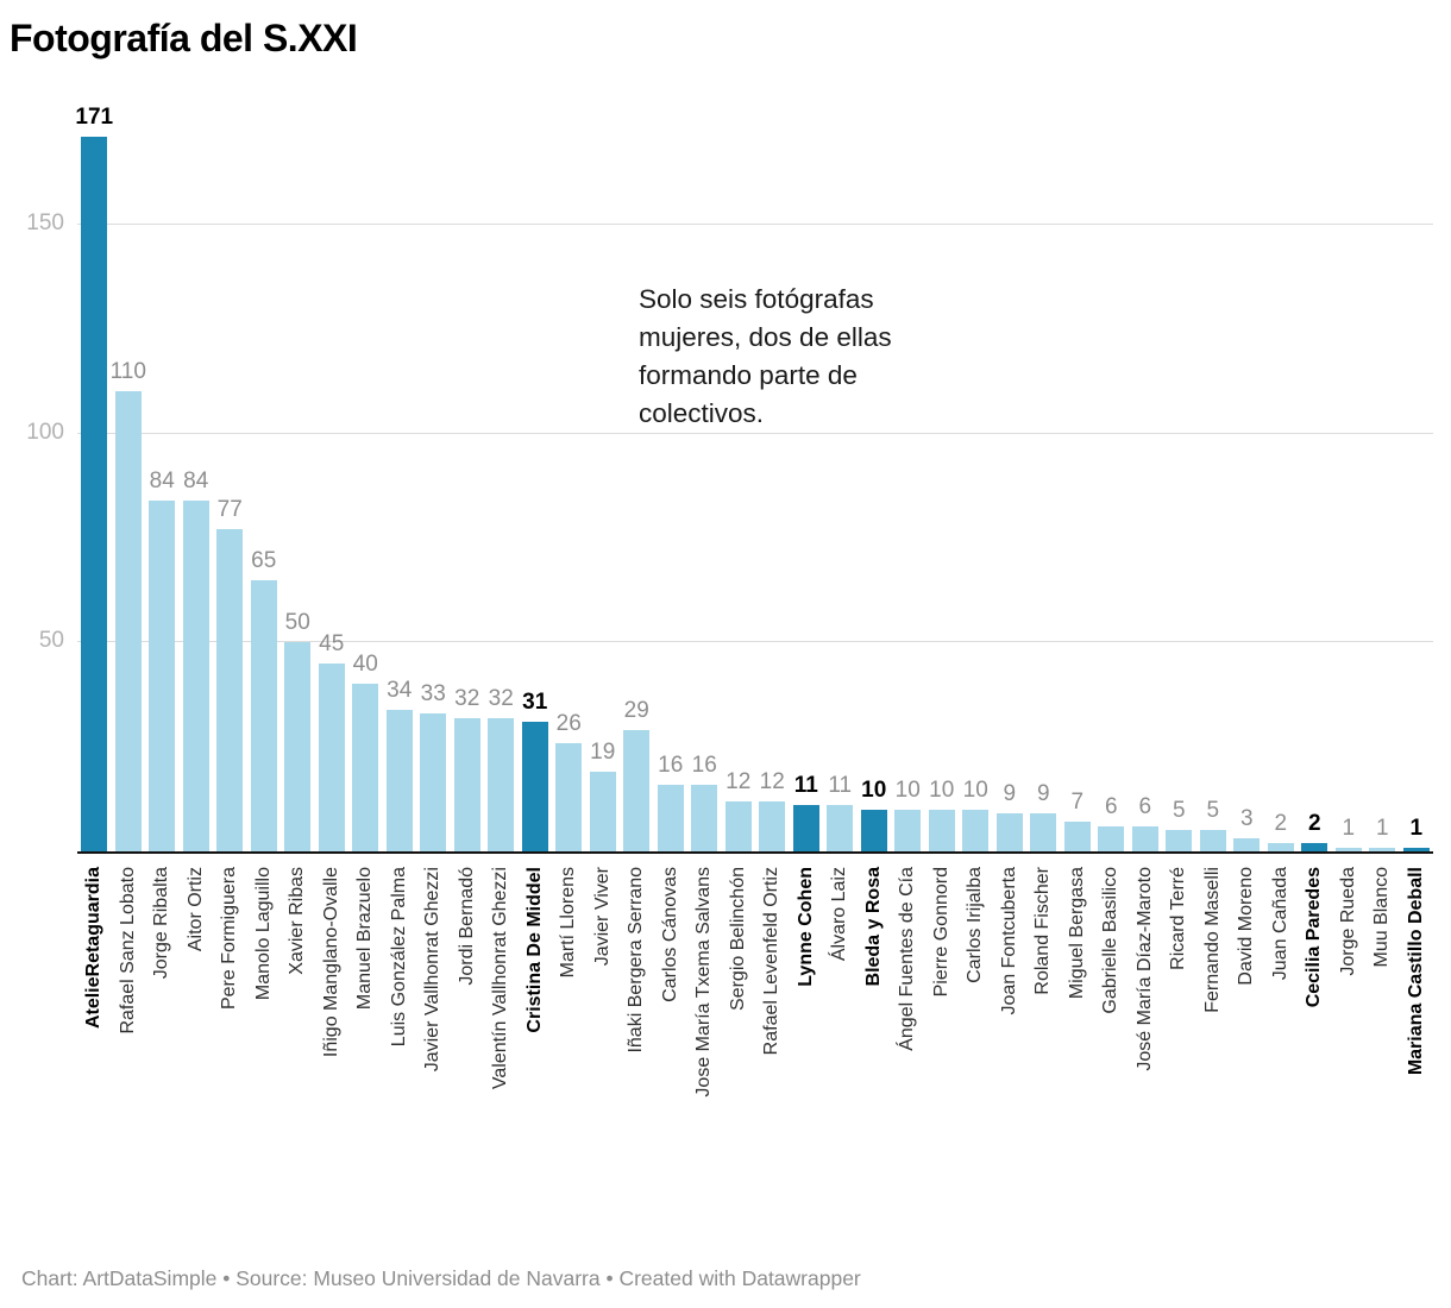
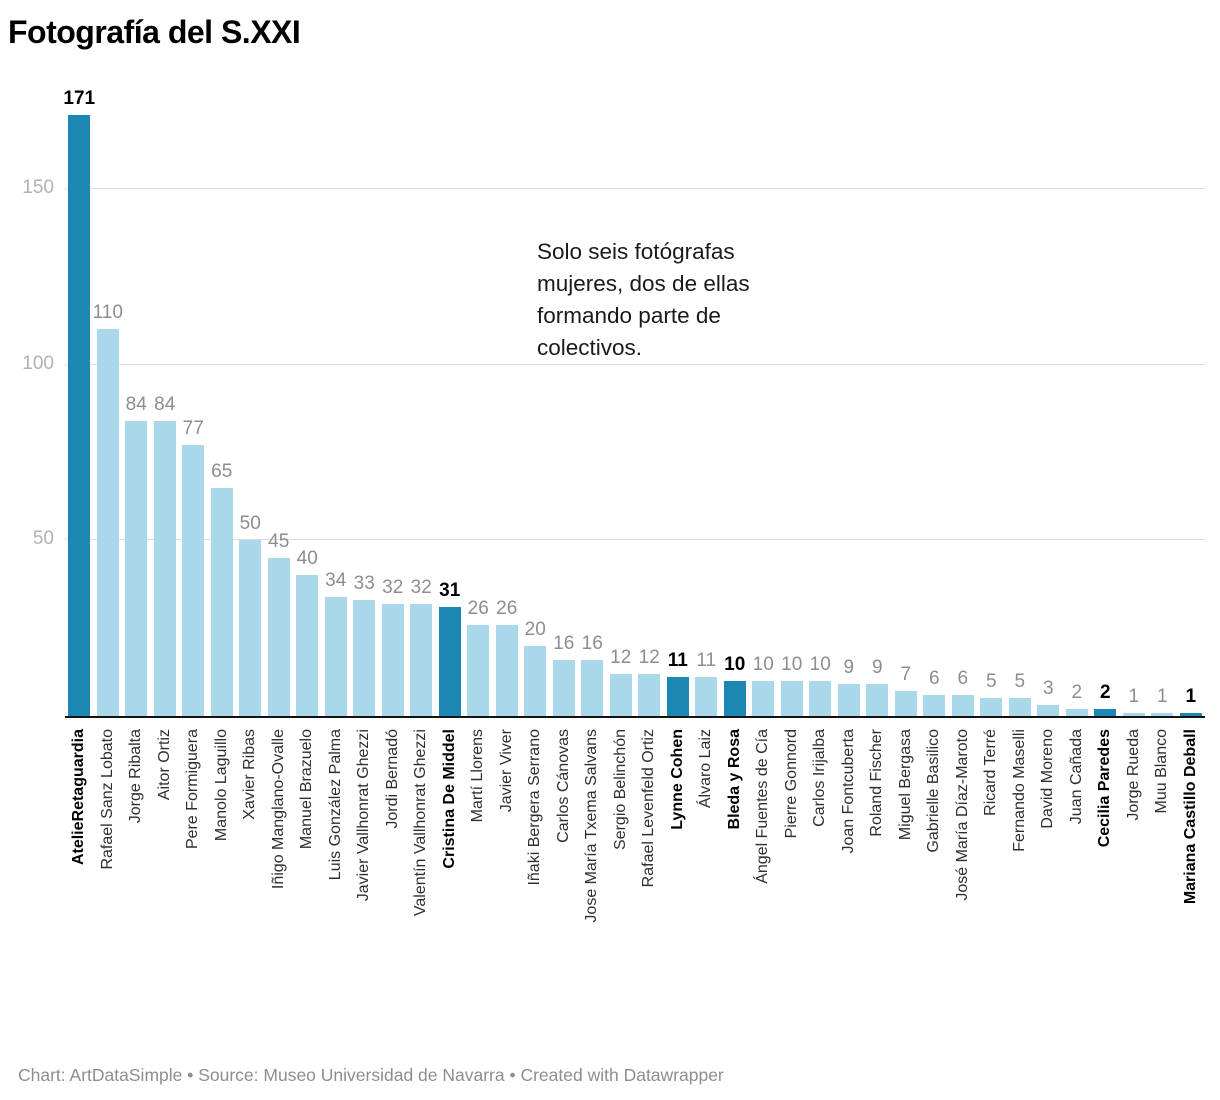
Javier Viver: 19 -> 26
Iñaki Bergera Serrano: 29 -> 20
